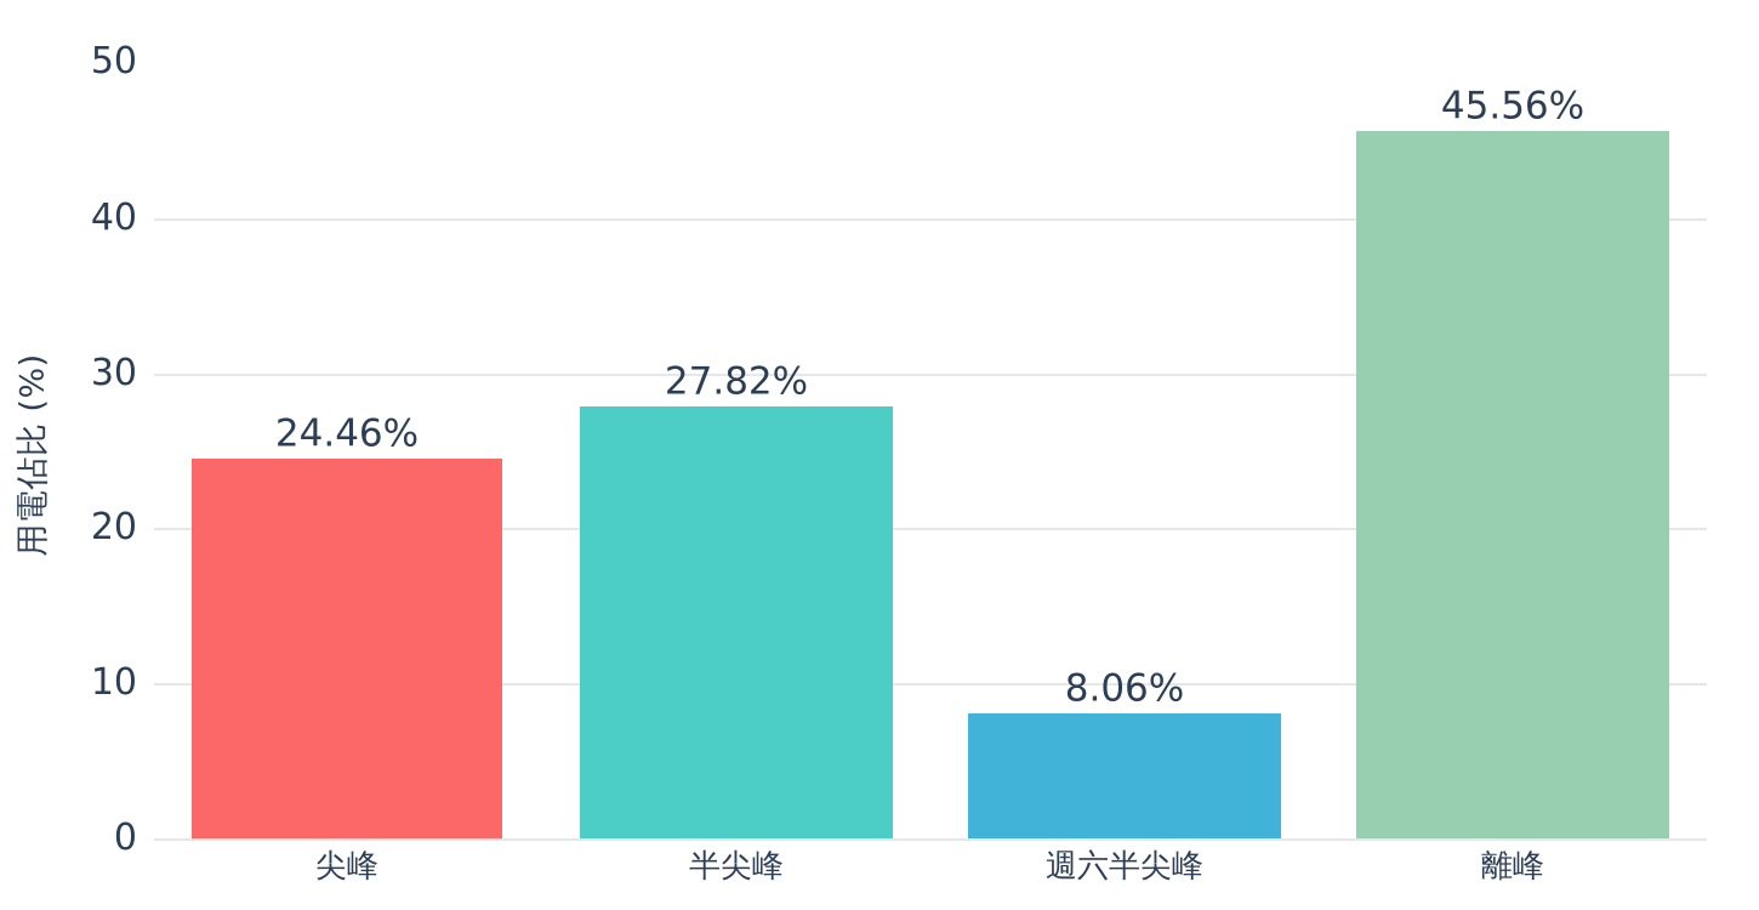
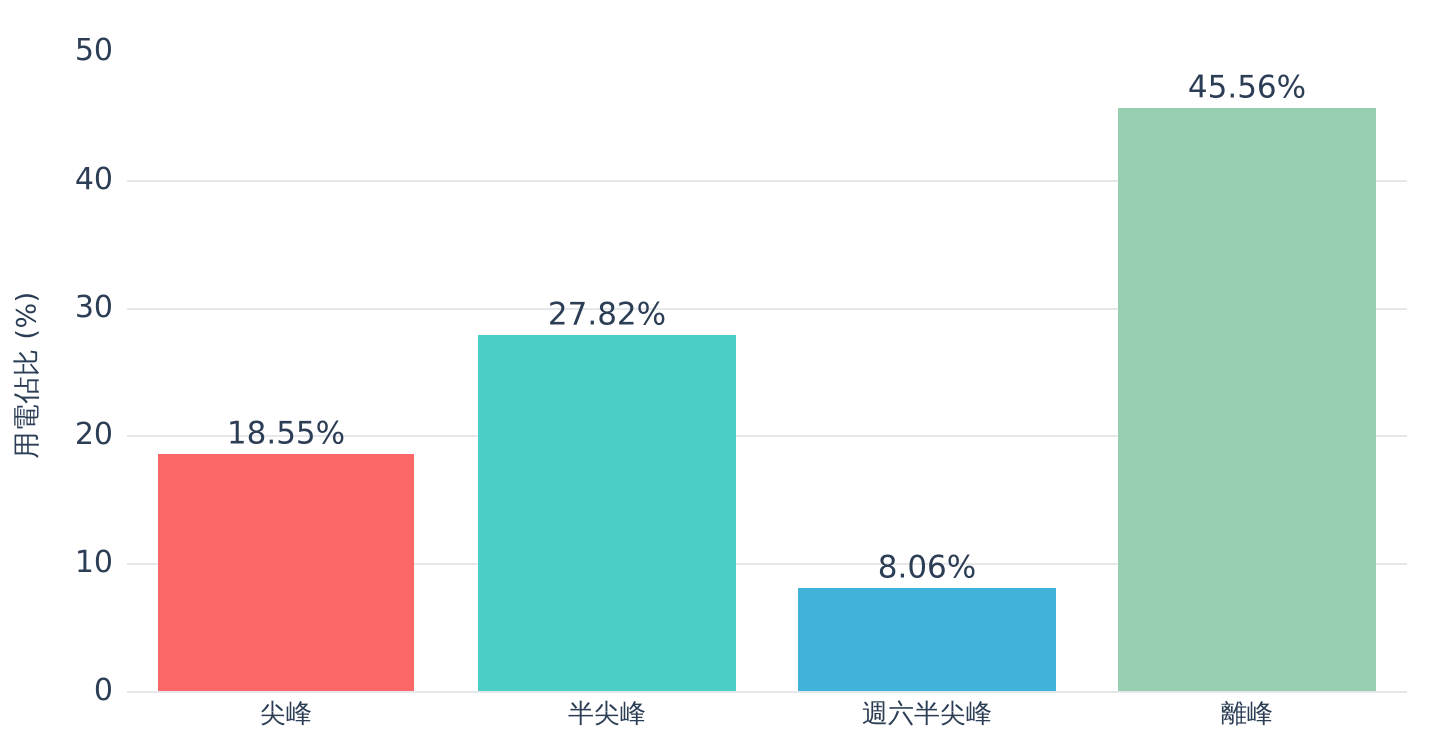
尖峰: 24.46% -> 18.55%
